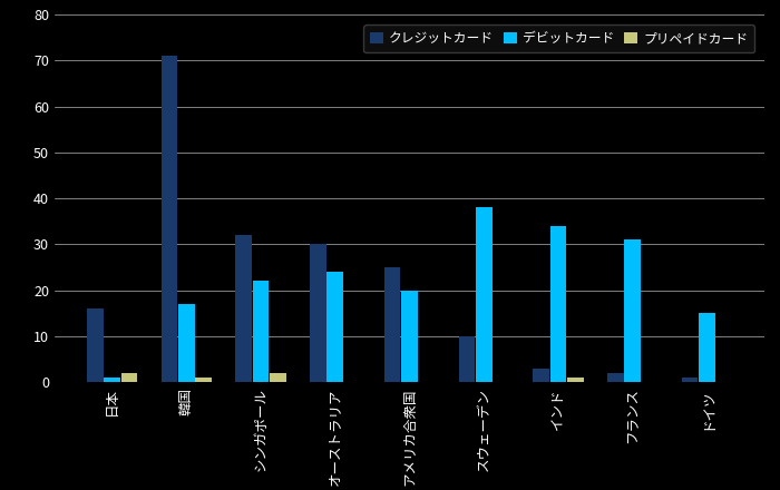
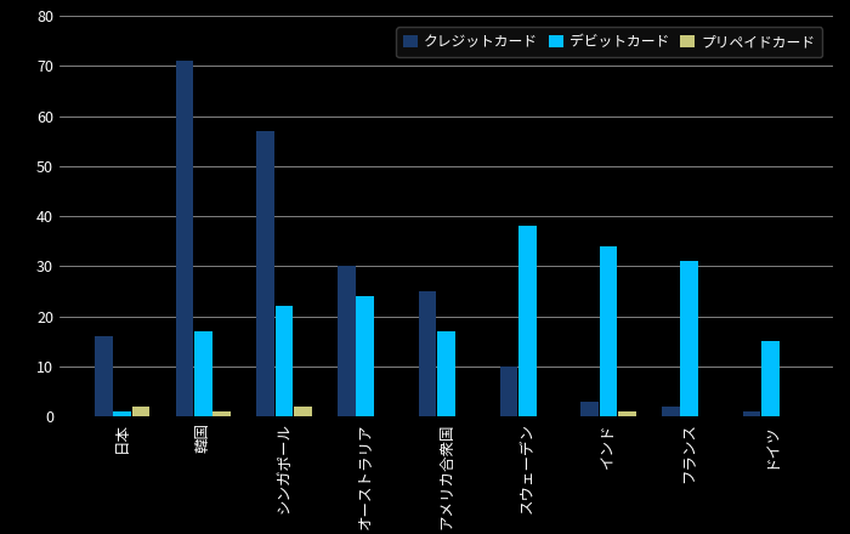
クレジットカード/シンガポール: 32 -> 57
デビットカード/アメリカ合衆国: 20 -> 17
